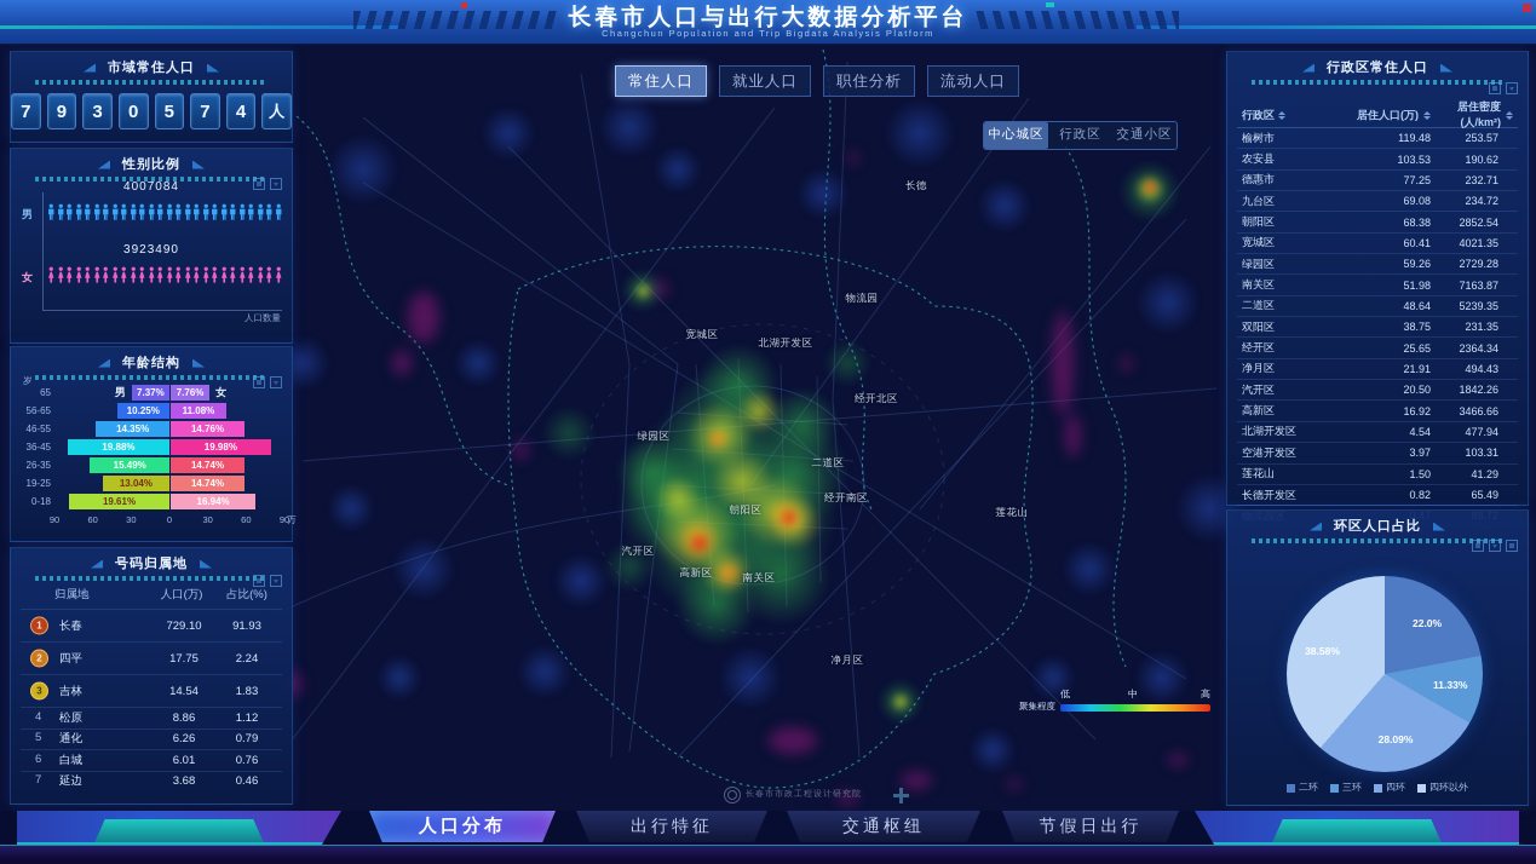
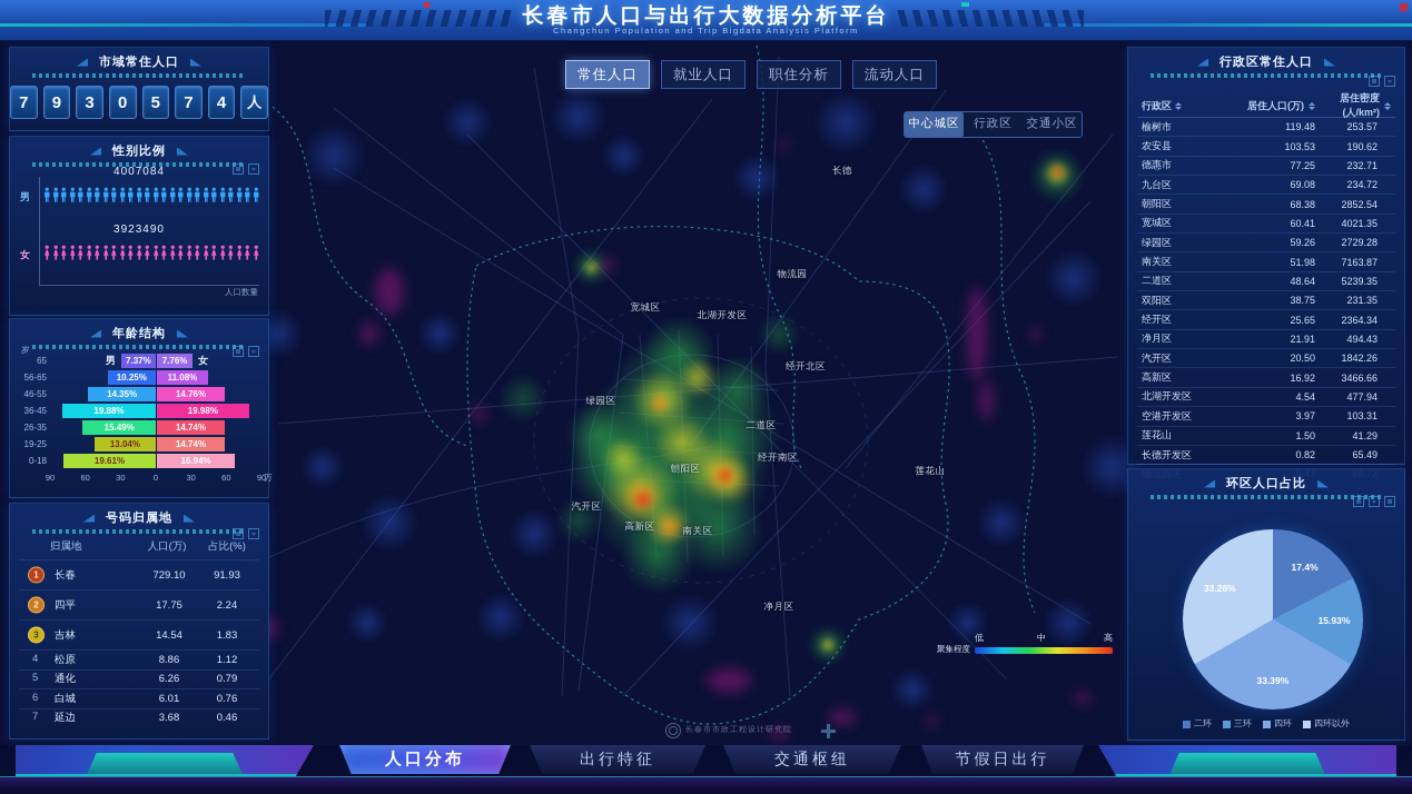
环区人口占比/二环: 22.0% -> 17.4%
环区人口占比/三环: 11.33% -> 15.93%
环区人口占比/四环: 28.09% -> 33.39%
环区人口占比/四环以外: 38.58% -> 33.28%
